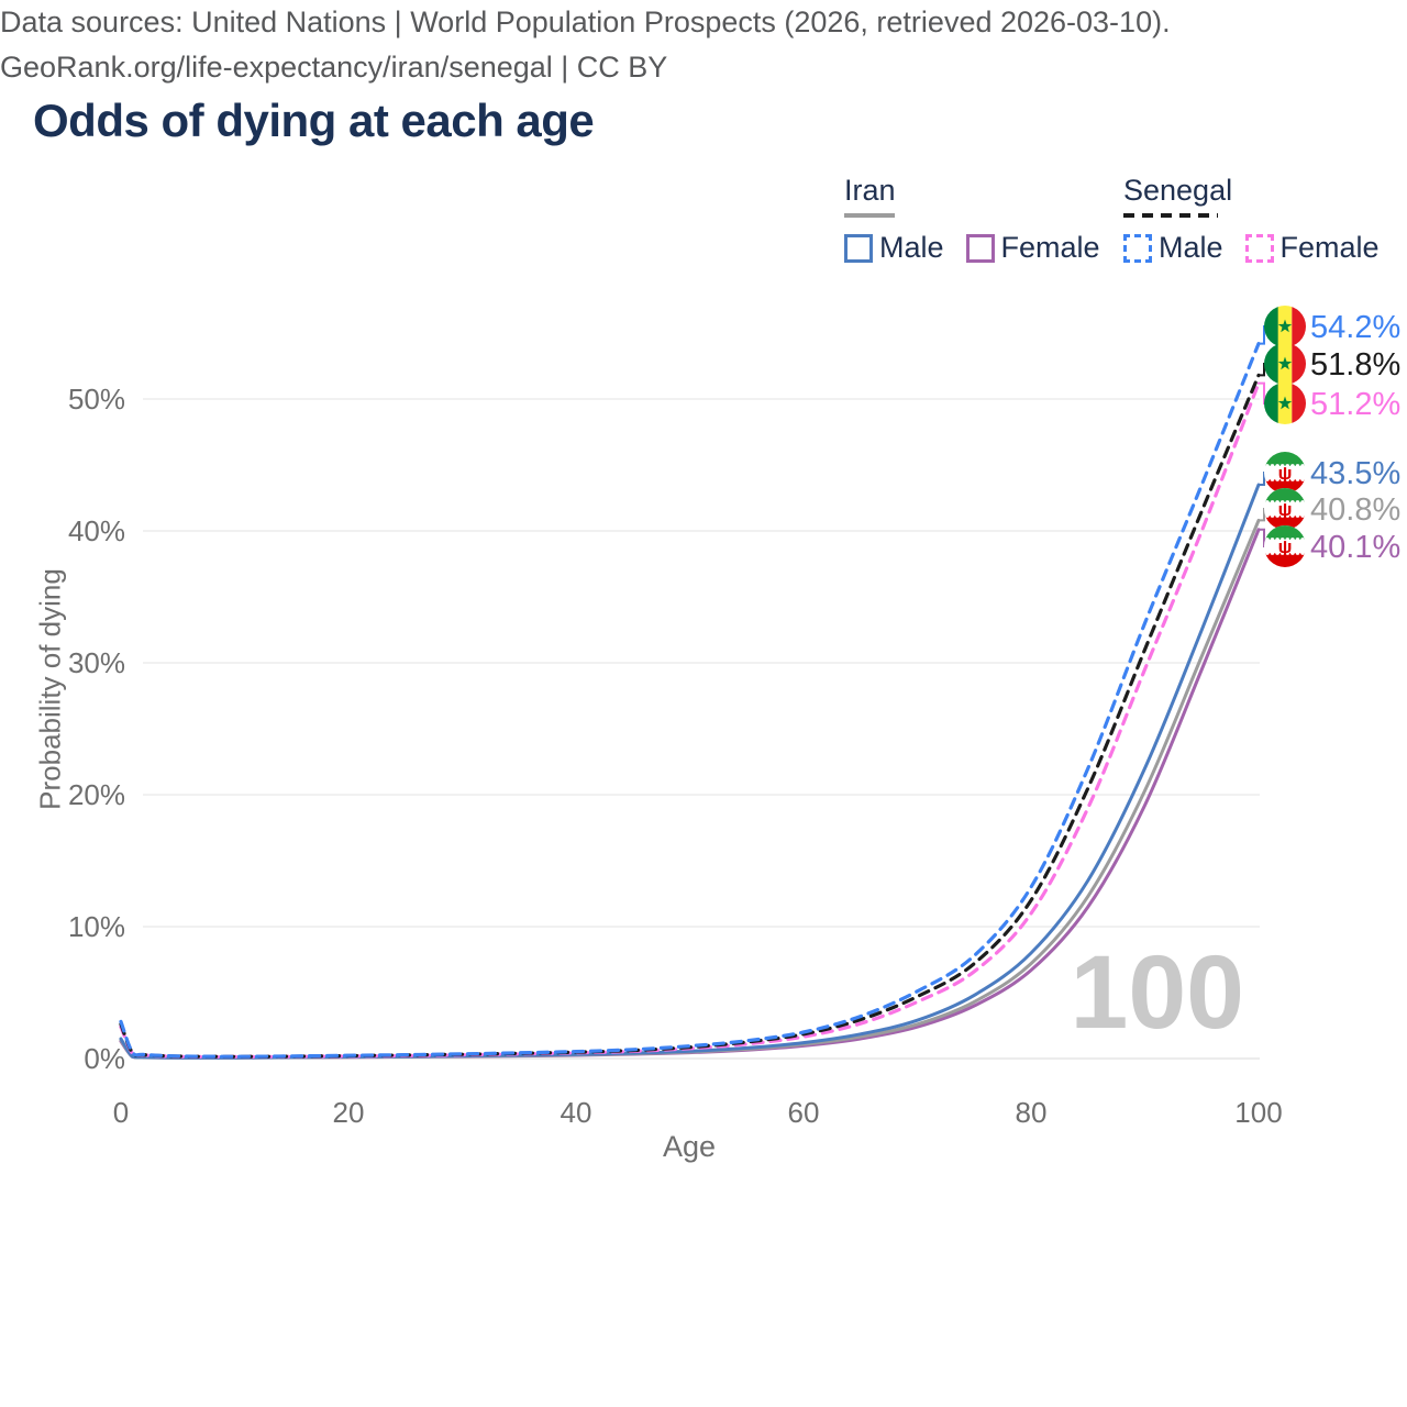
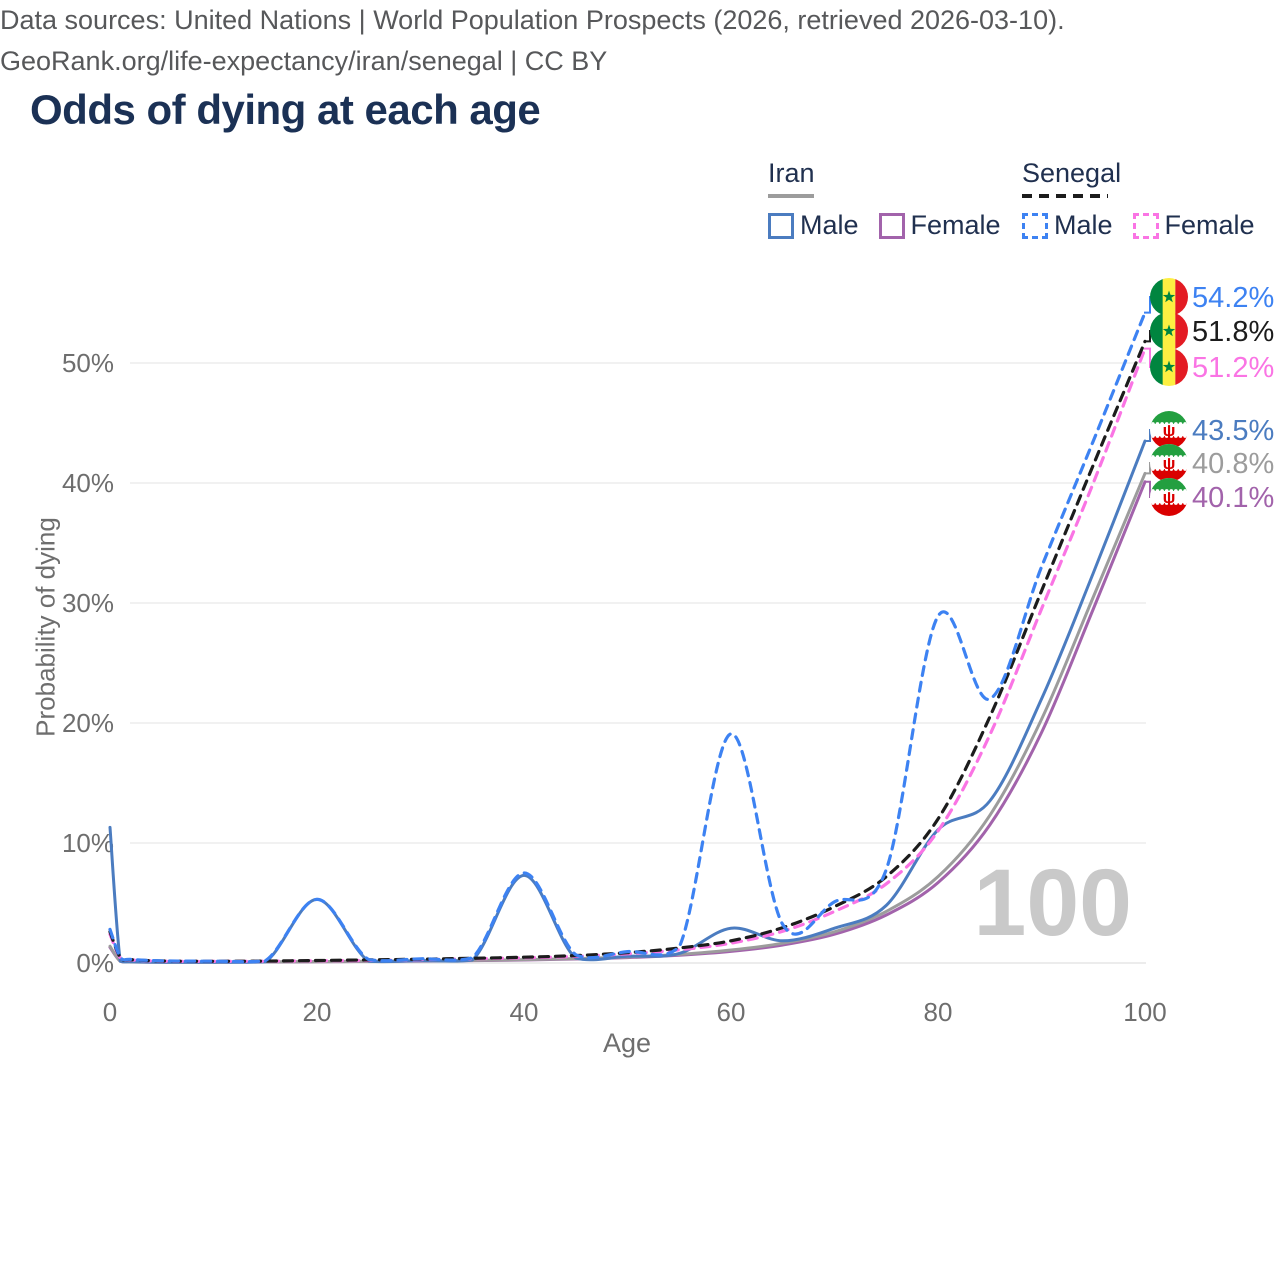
Iran Male/0: 1.5% -> 11.3%
Senegal Male/20: 0.2% -> 5.3%
Iran Male/20: 0.1% -> 5.3%
Senegal Male/40: 0.5% -> 7.5%
Iran Male/40: 0.3% -> 7.3%
Senegal Male/60: 2.0% -> 19.1%
Iran Male/60: 1.2% -> 2.9%
Senegal Male/80: 13.0% -> 28.9%
Iran Male/80: 8.0% -> 11.1%
